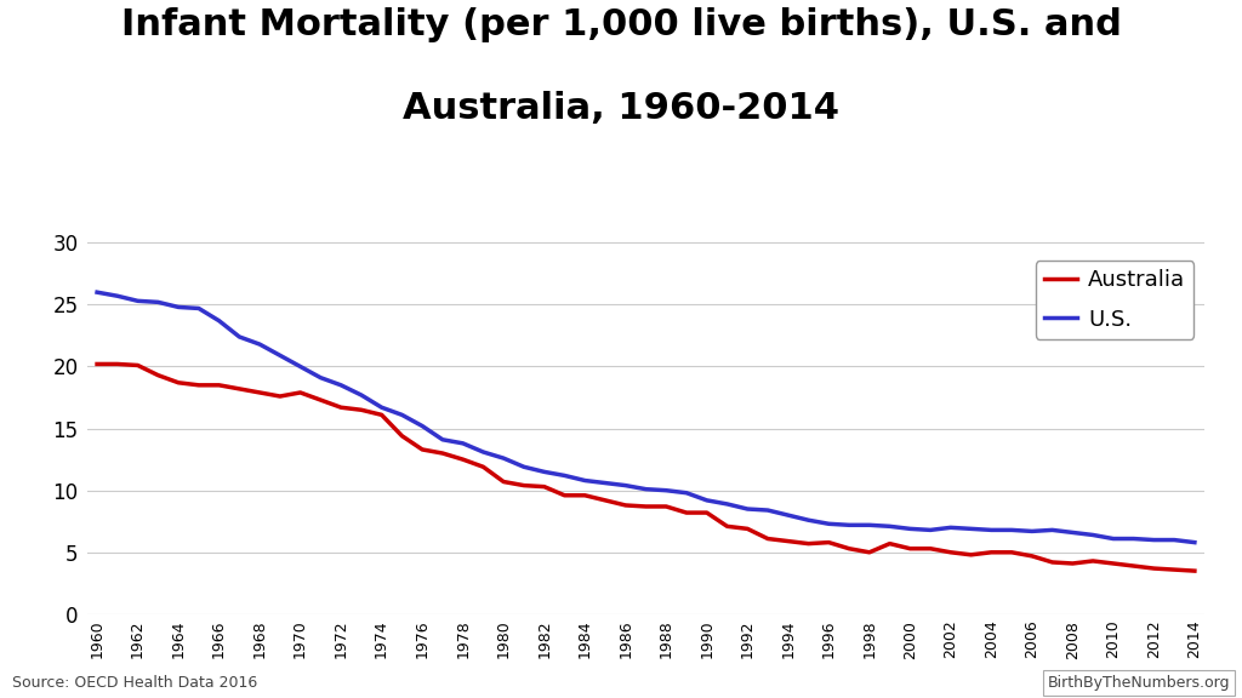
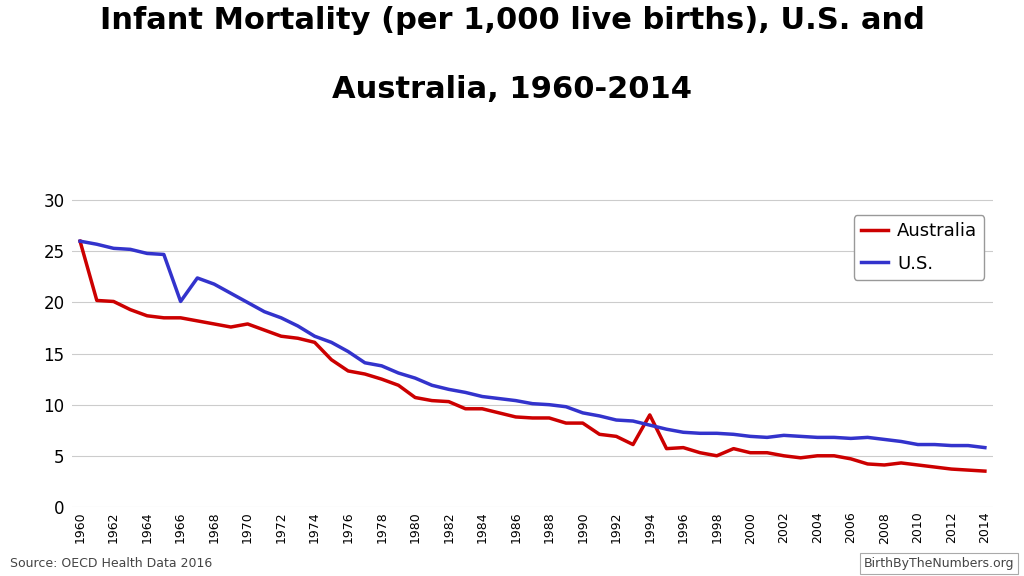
Australia/1960: 20.2 -> 26.0
U.S./1966: 23.7 -> 20.1
Australia/1994: 5.9 -> 9.0
